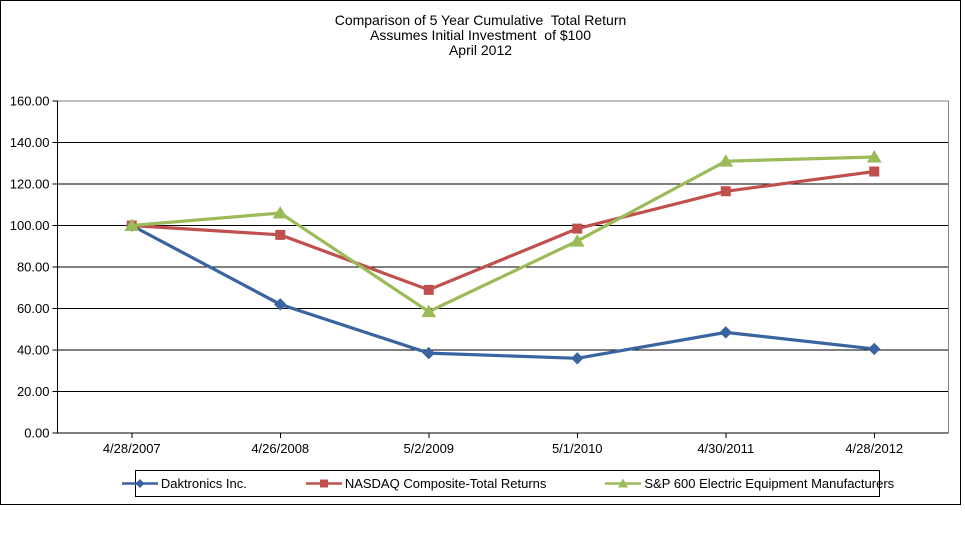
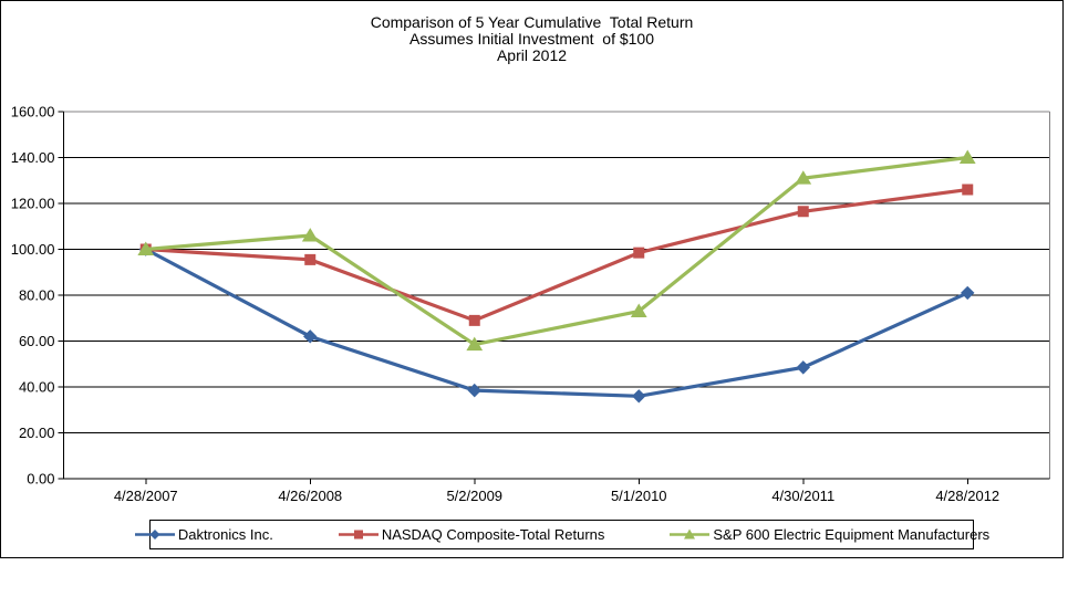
S&P 600 Electric Equipment Manufacturers/5/1/2010: 92 -> 73
Daktronics Inc./4/28/2012: 40 -> 81
S&P 600 Electric Equipment Manufacturers/4/28/2012: 133 -> 140
